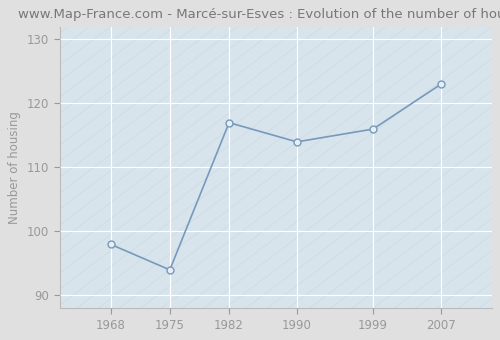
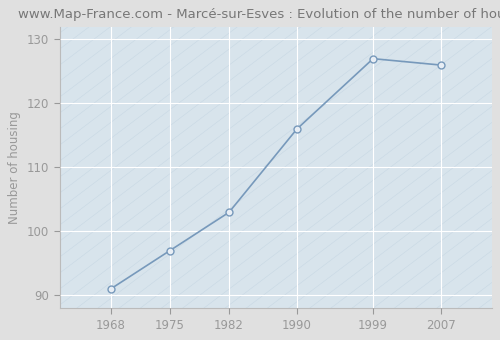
1968: 98 -> 91
1975: 94 -> 97
1982: 117 -> 103
1990: 114 -> 116
1999: 116 -> 127
2007: 123 -> 126
